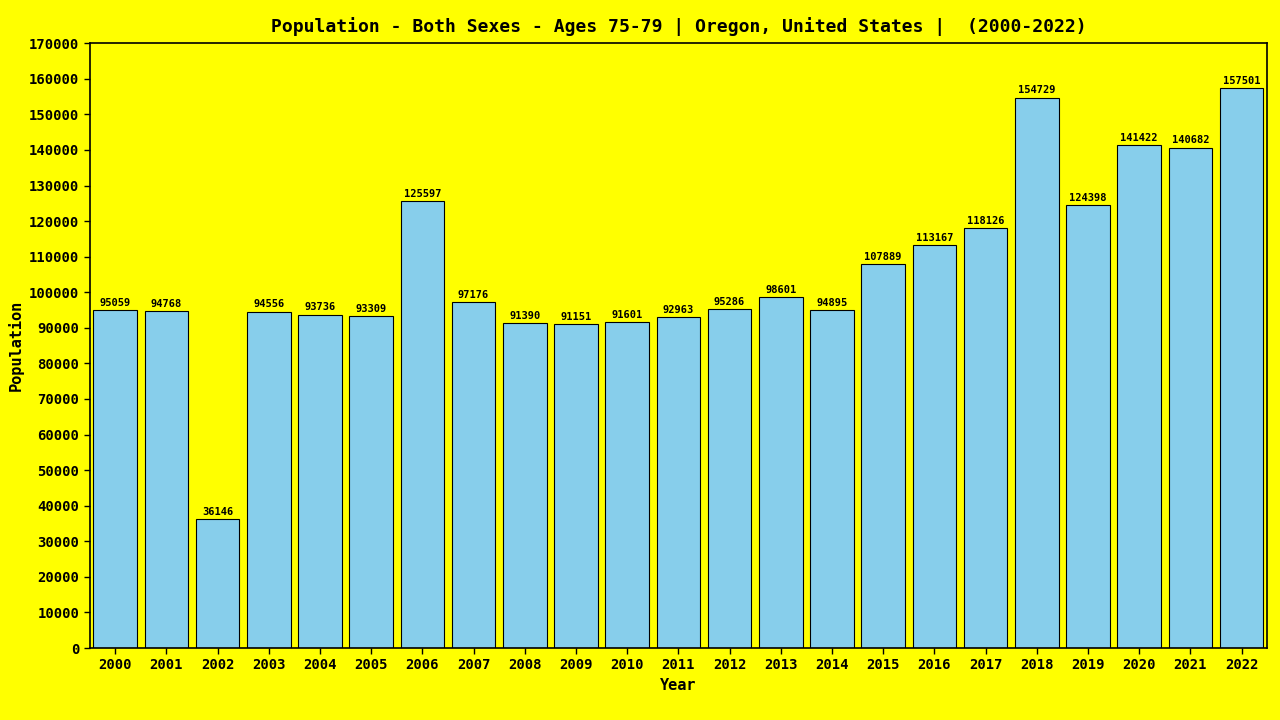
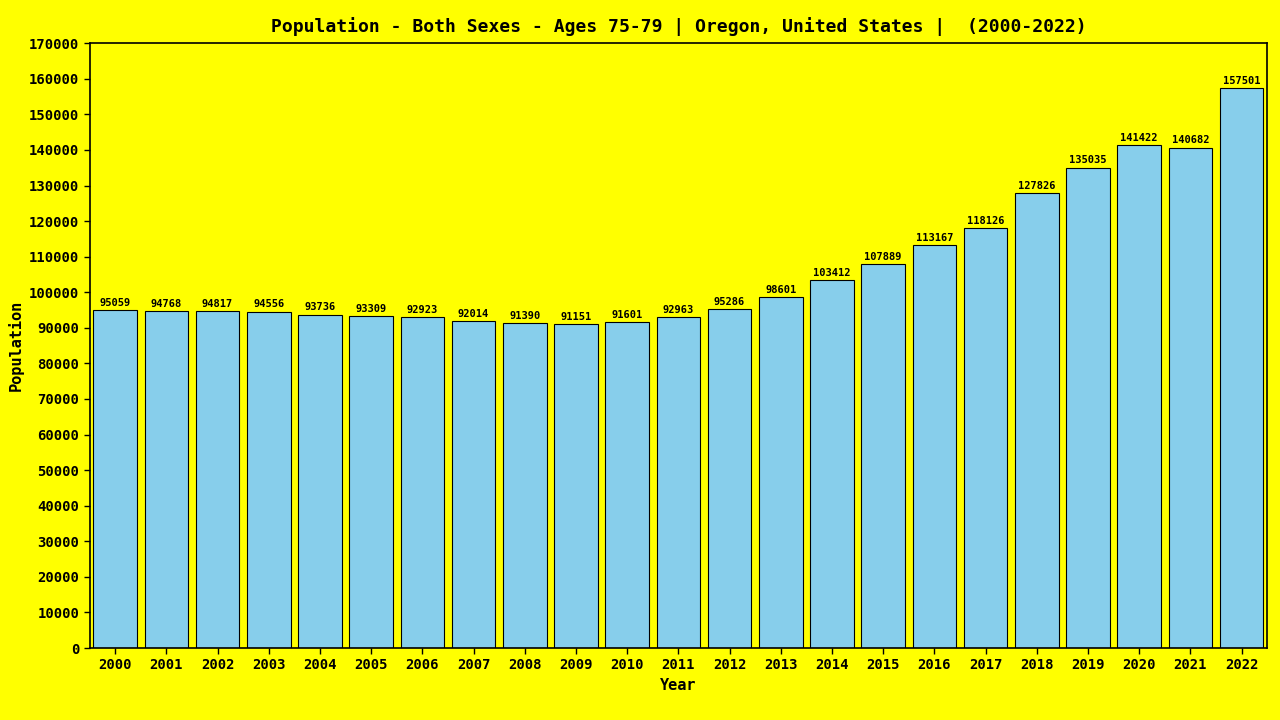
2002: 36146 -> 94817
2006: 125597 -> 92923
2007: 97176 -> 92014
2014: 94895 -> 103412
2018: 154729 -> 127826
2019: 124398 -> 135035
